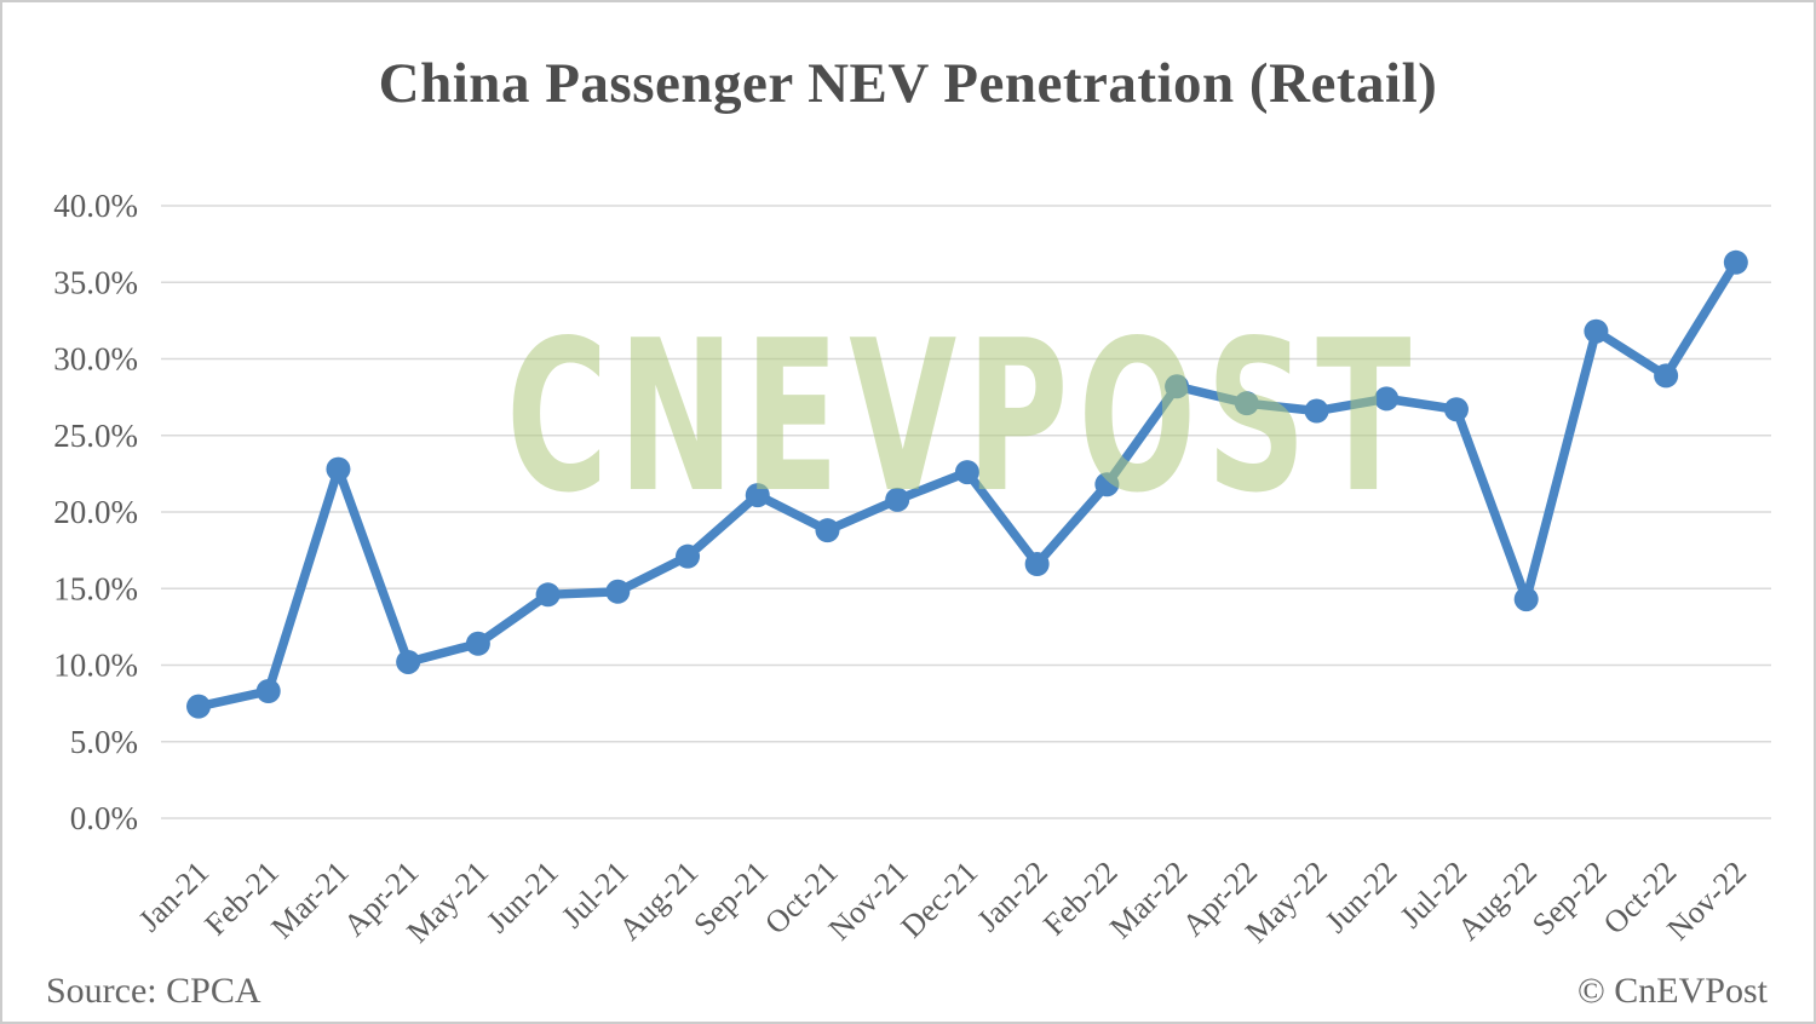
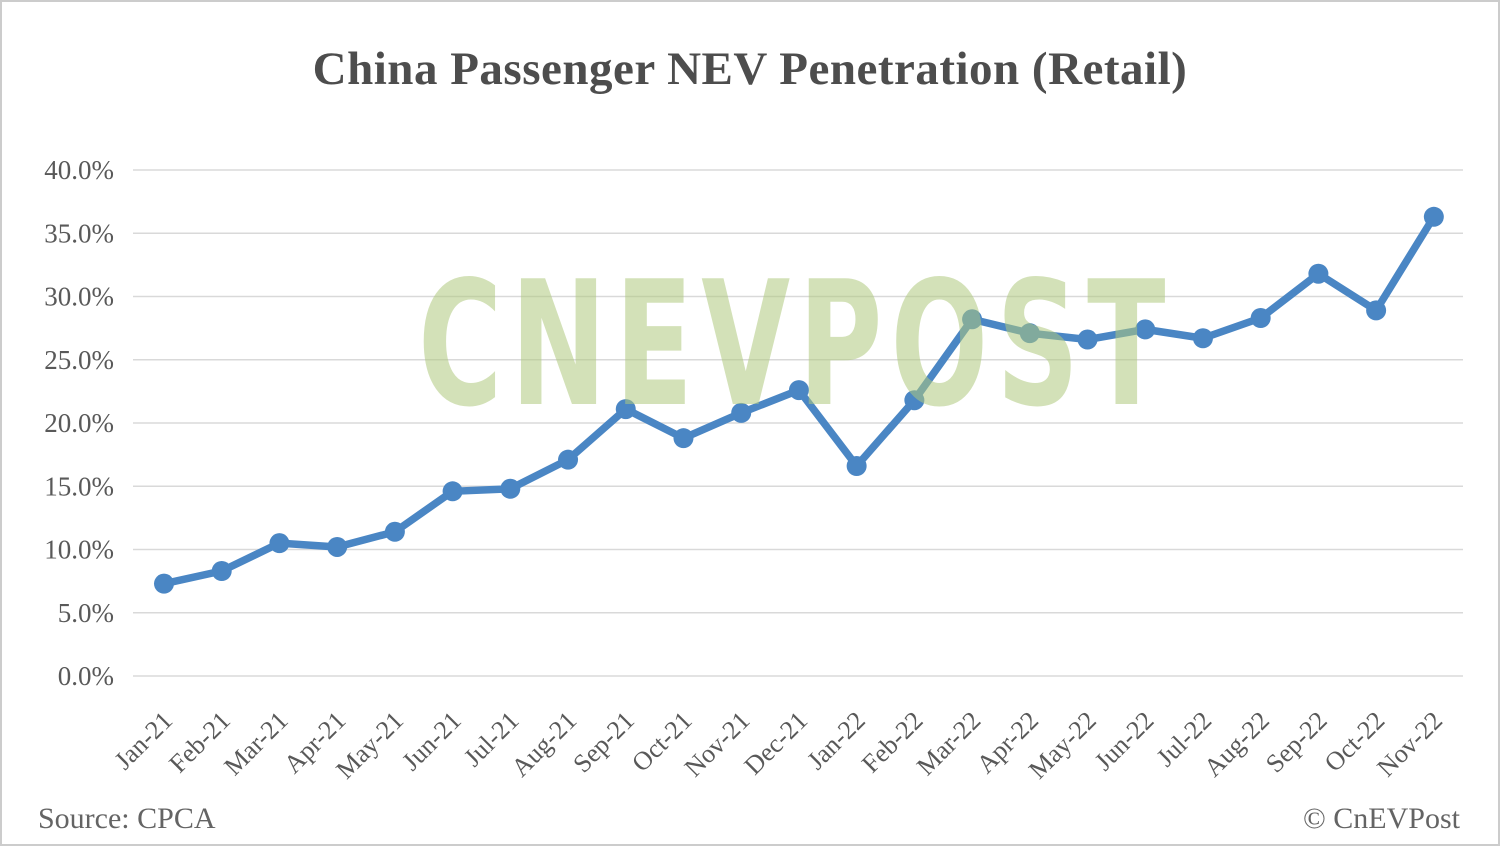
Mar-21: 22.8% -> 10.5%
Aug-22: 14.3% -> 28.3%
